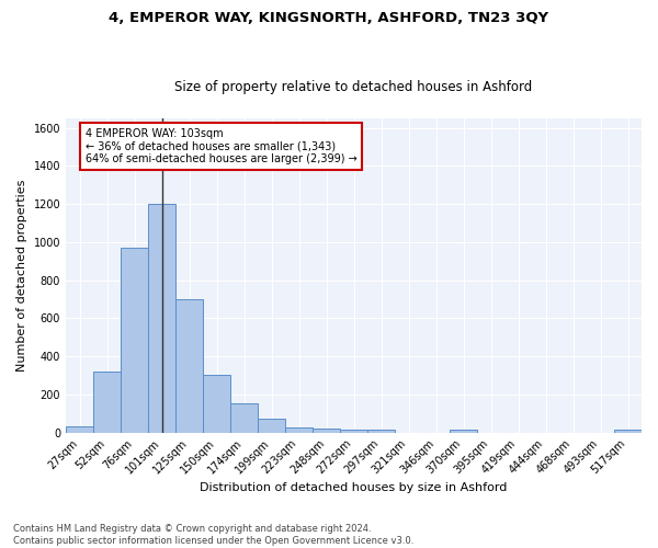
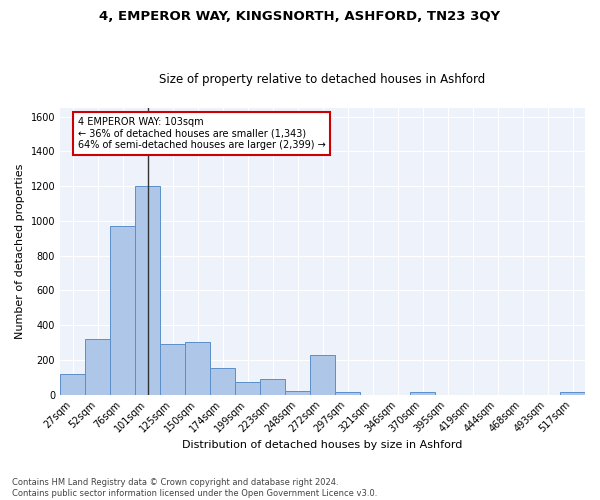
27sqm: 30 -> 120
125sqm: 700 -> 290
223sqm: 30 -> 90
272sqm: 10 -> 230
